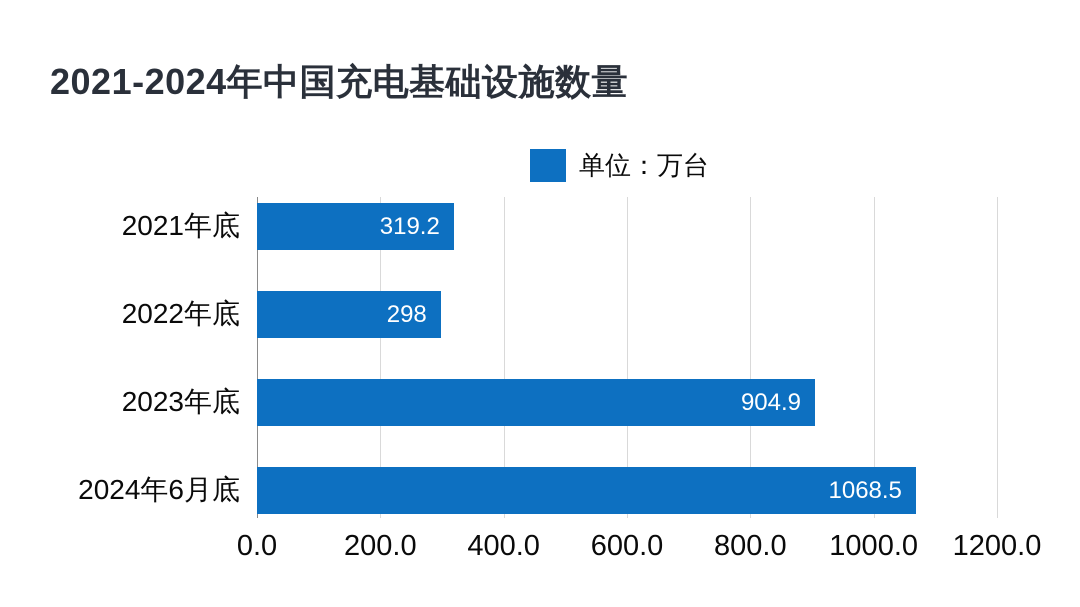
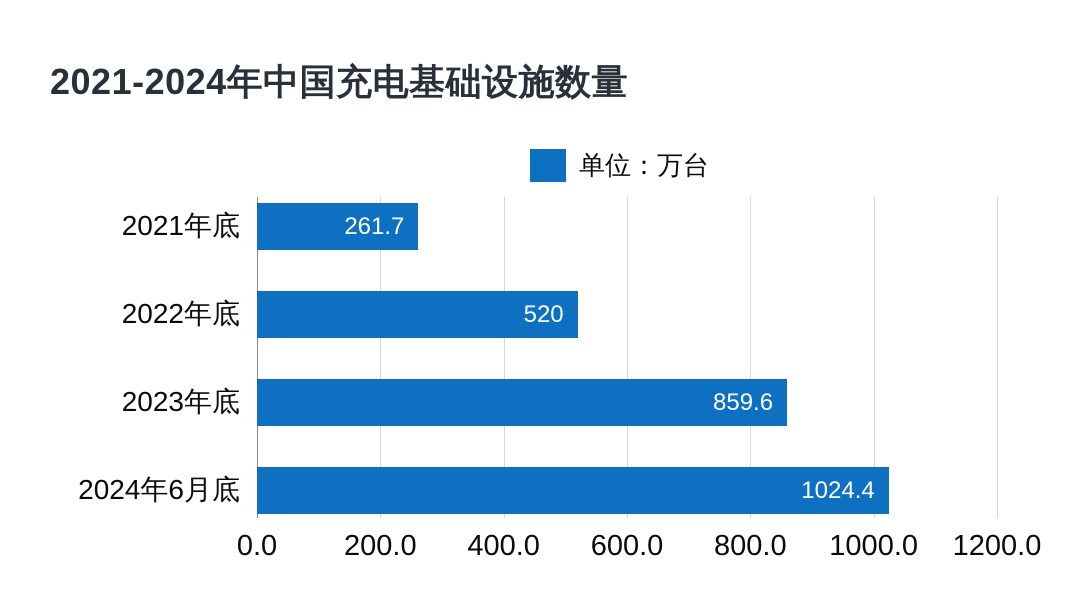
2021年底: 319.2 -> 261.7
2022年底: 298 -> 520
2023年底: 904.9 -> 859.6
2024年6月底: 1068.5 -> 1024.4
